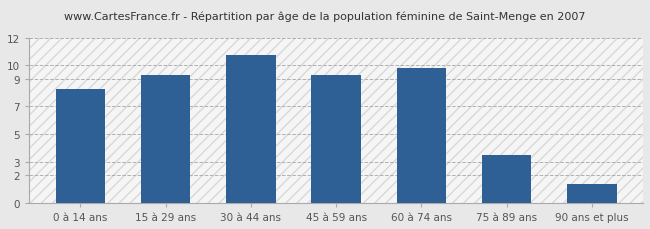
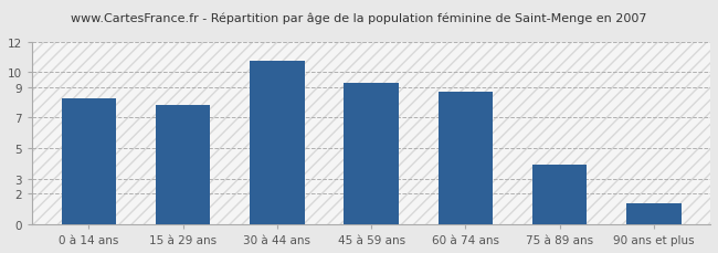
15 à 29 ans: 9.3 -> 7.8
60 à 74 ans: 9.8 -> 8.7
75 à 89 ans: 3.5 -> 3.9
